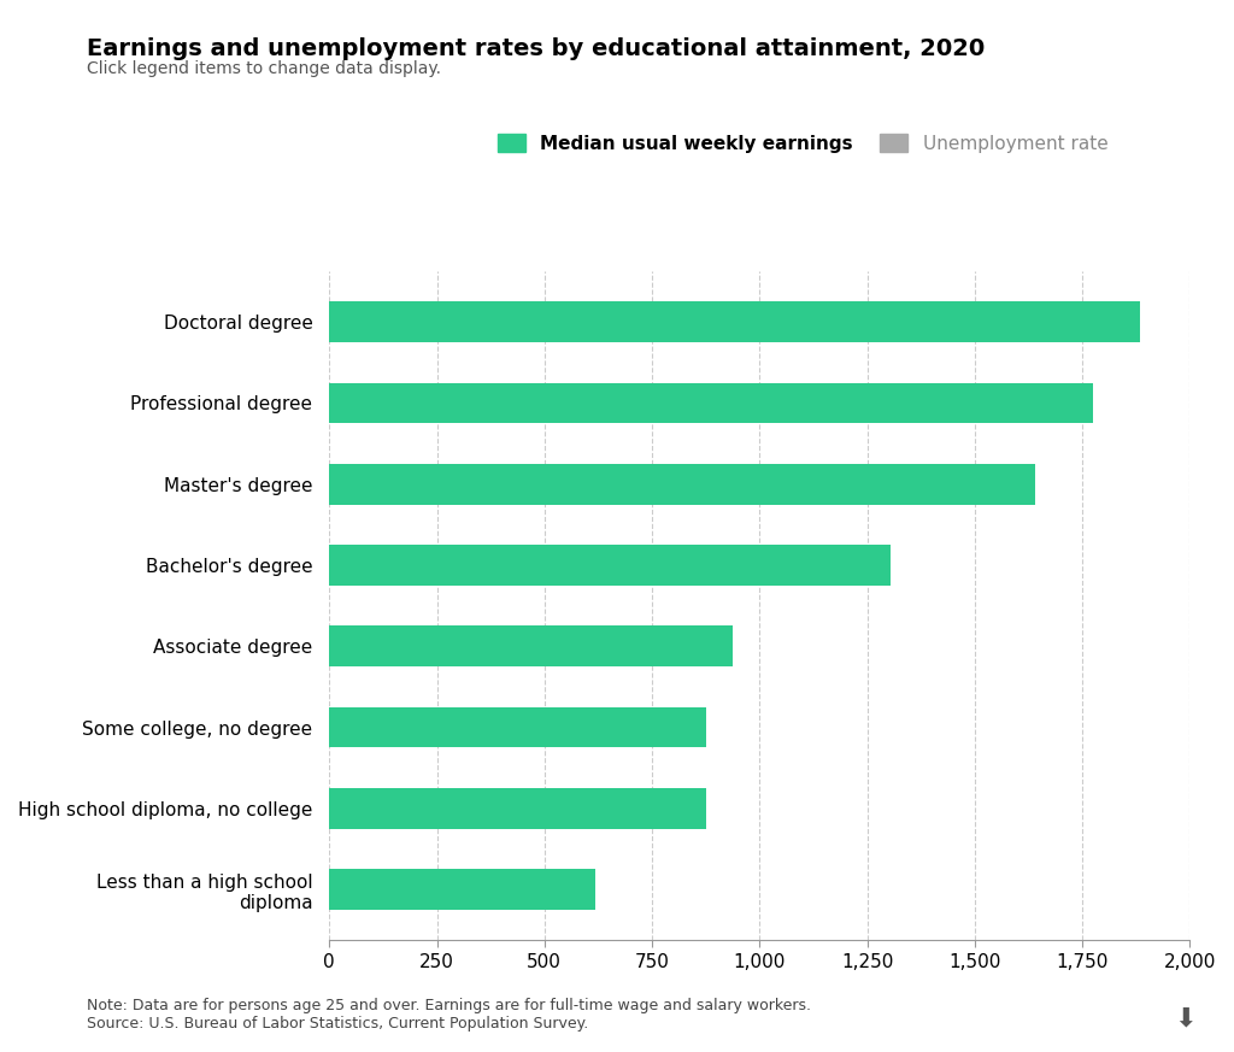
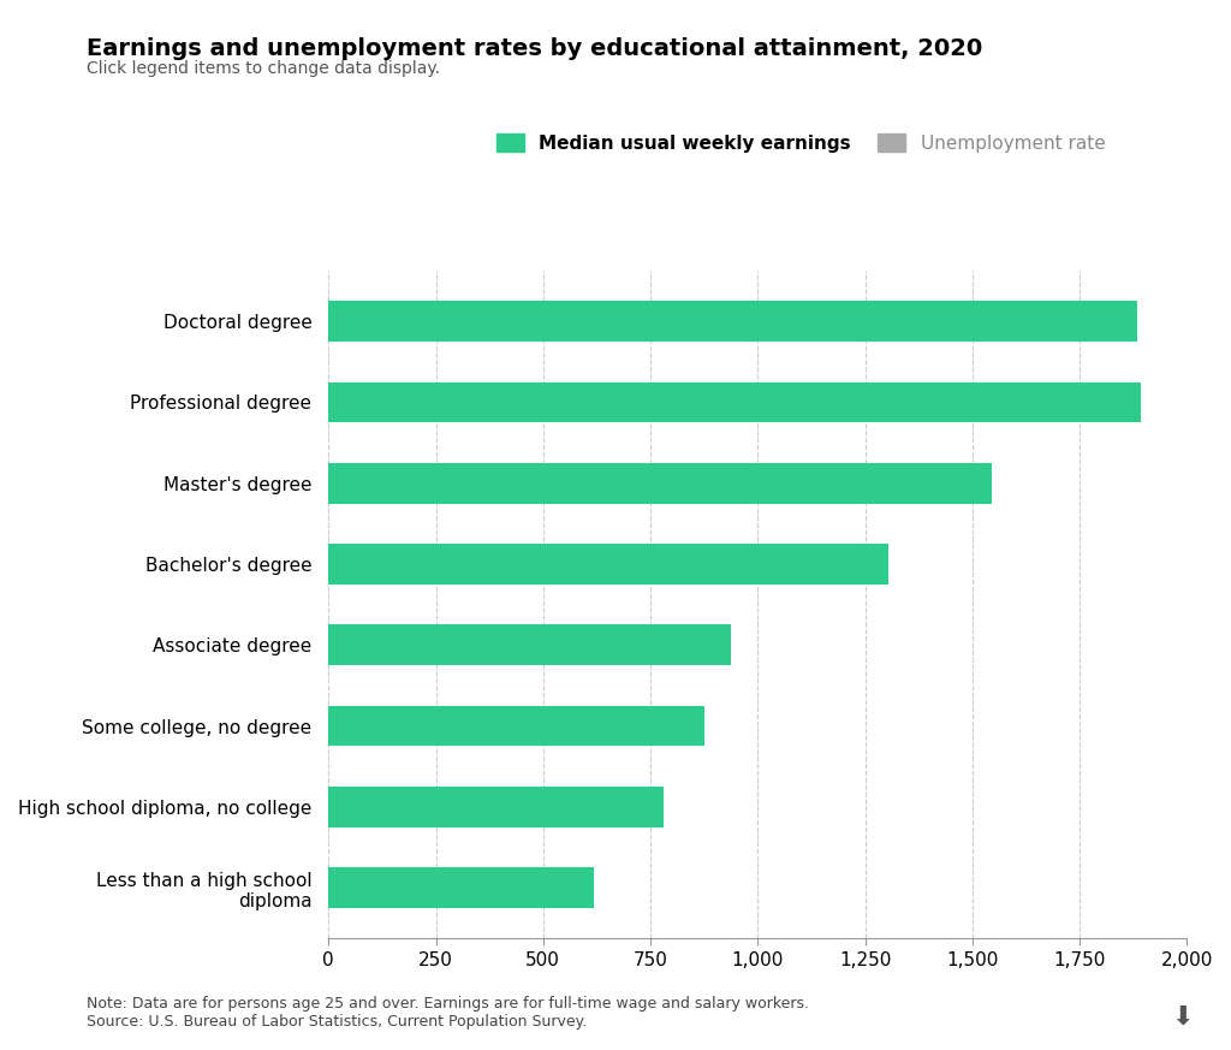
Professional degree: 1,775 -> 1,893
Master's degree: 1,640 -> 1,545
High school diploma, no college: 875 -> 781
